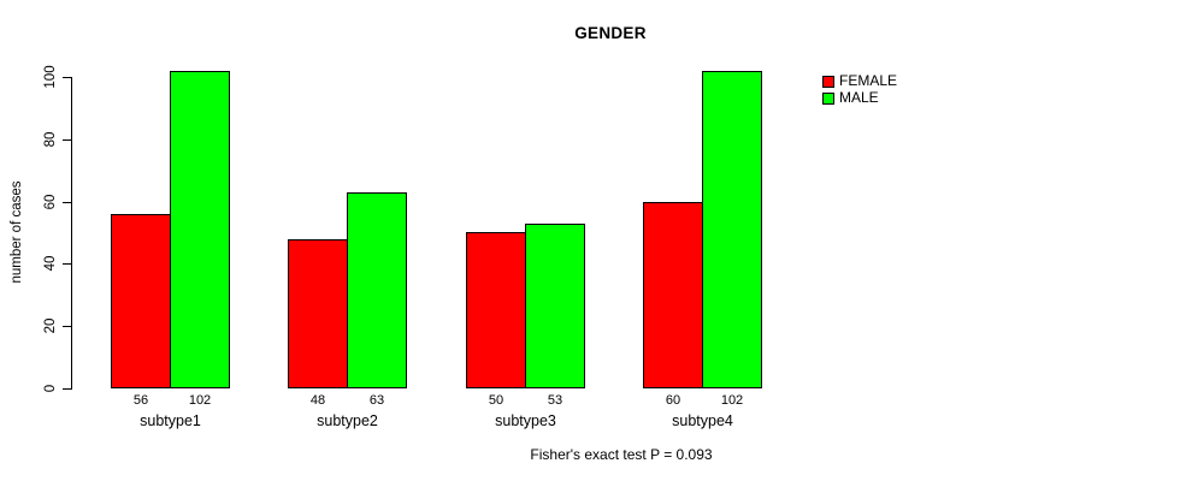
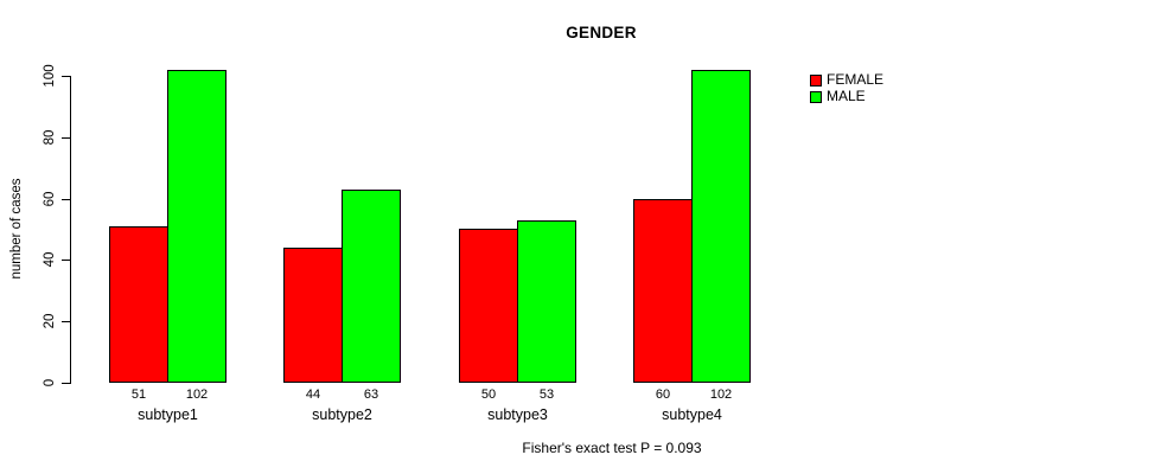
FEMALE/subtype1: 56 -> 51
FEMALE/subtype2: 48 -> 44
